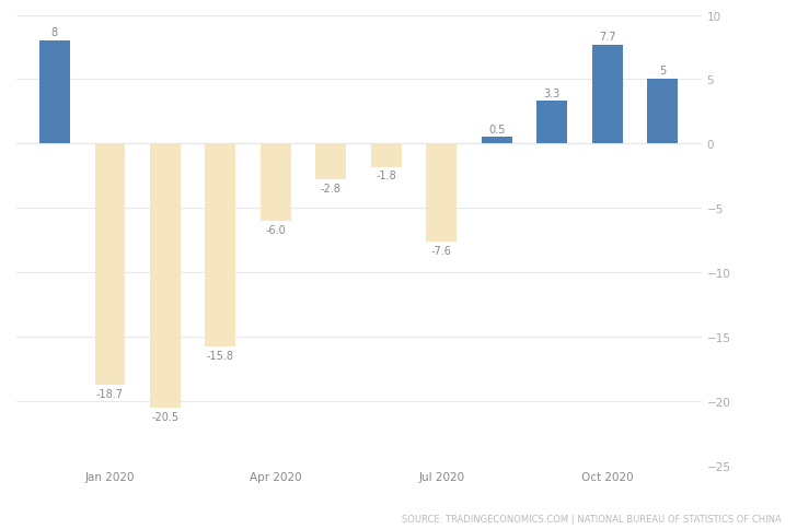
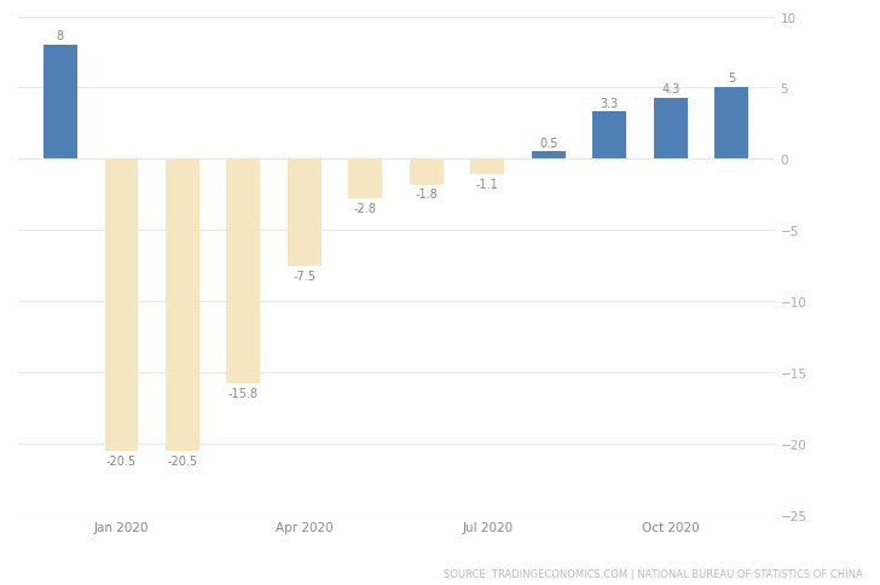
Jan 2020: -18.7 -> -20.5
Apr 2020: -6.0 -> -7.5
Jul 2020: -7.6 -> -1.1
Oct 2020: 7.7 -> 4.3
